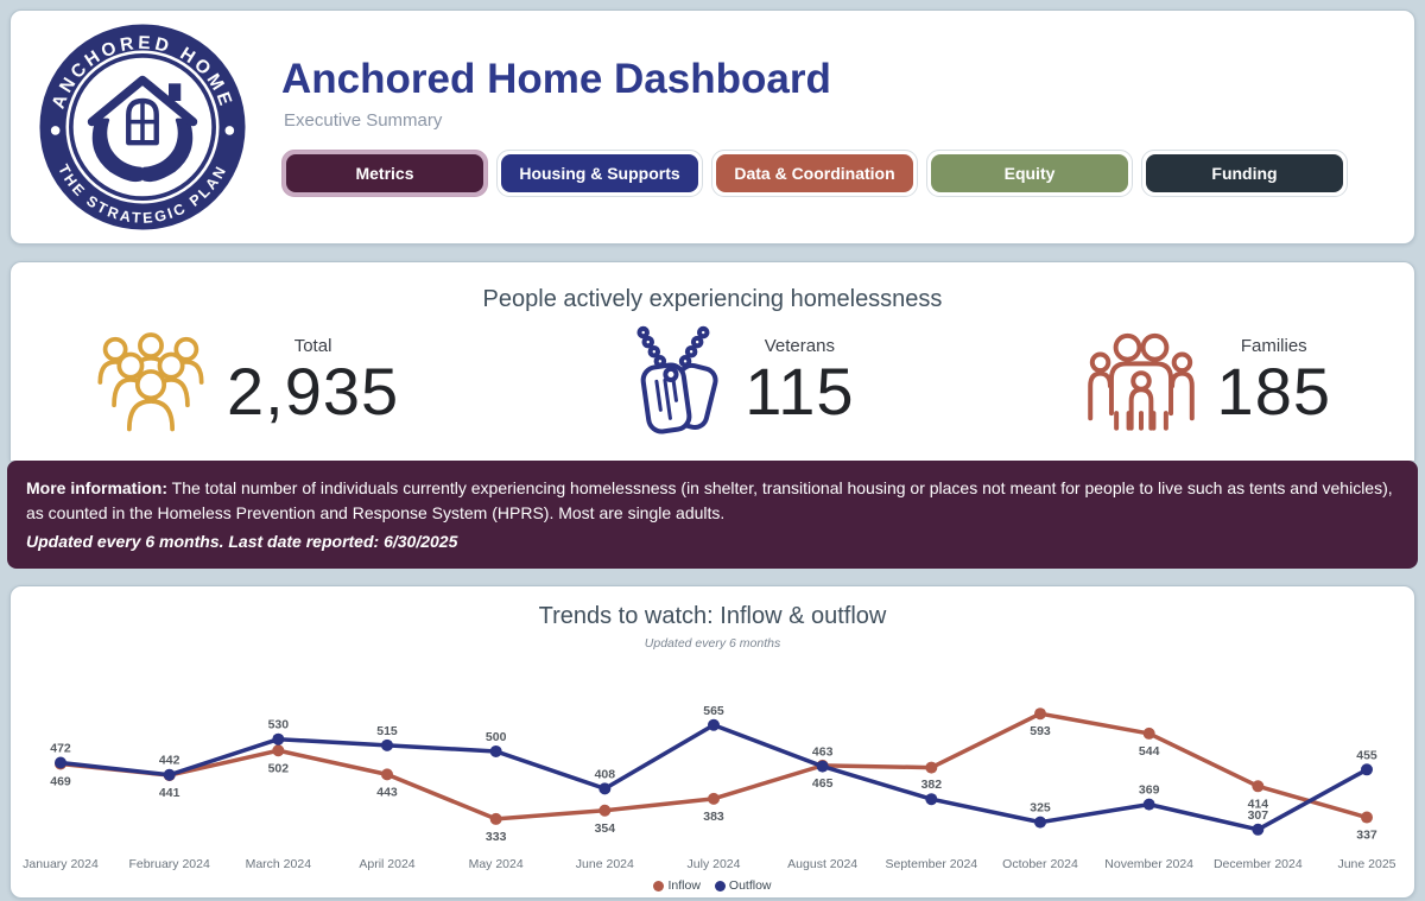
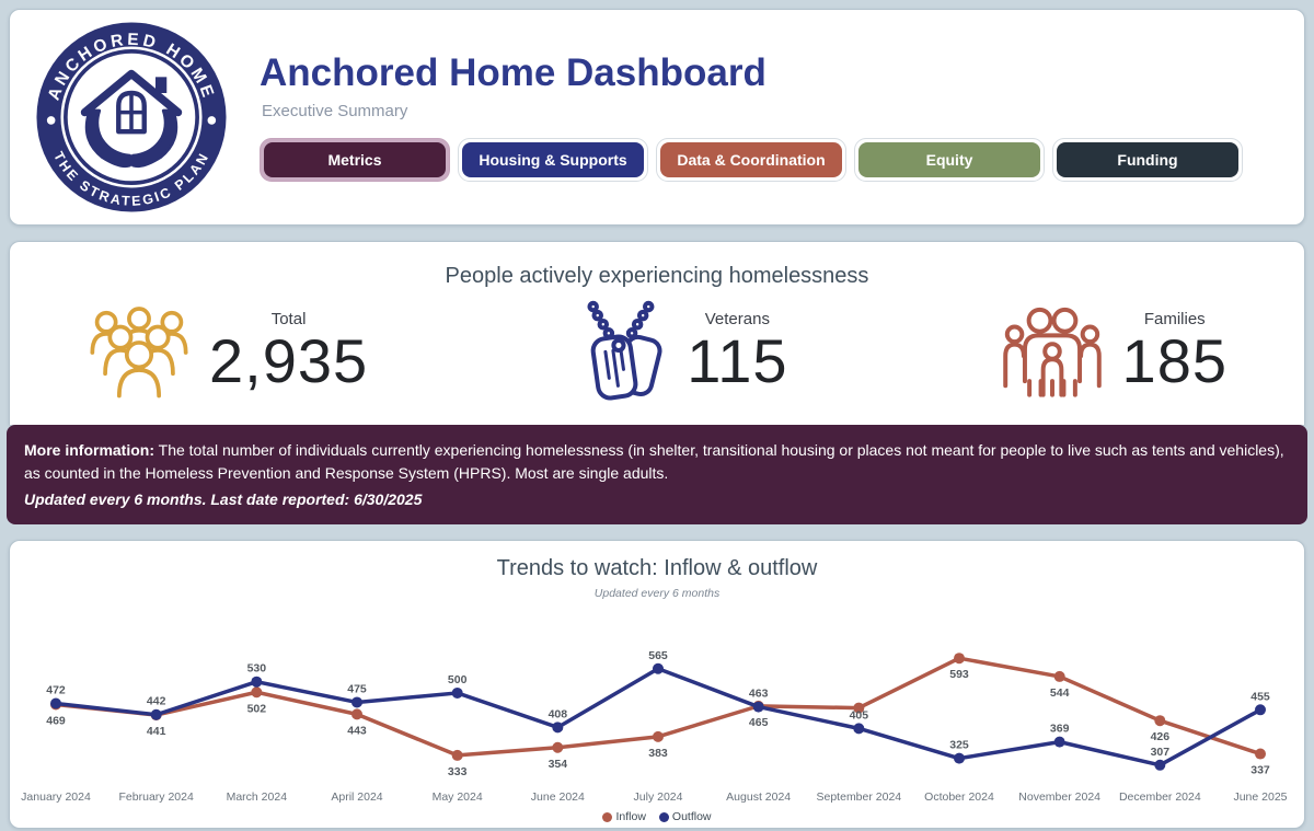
Outflow/April 2024: 515 -> 475
Outflow/September 2024: 382 -> 405
Inflow/December 2024: 414 -> 426
